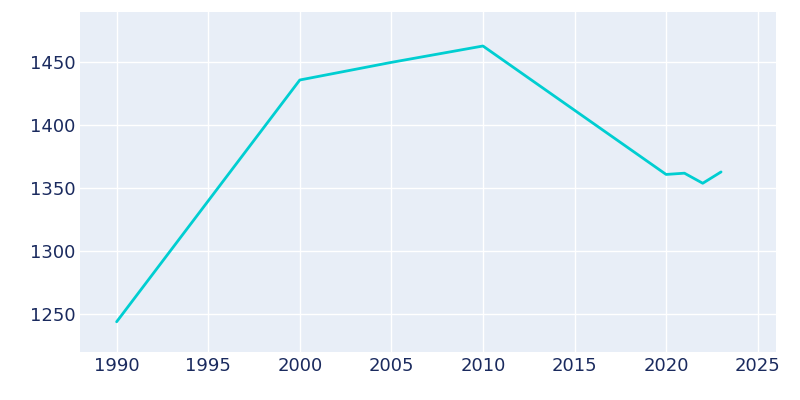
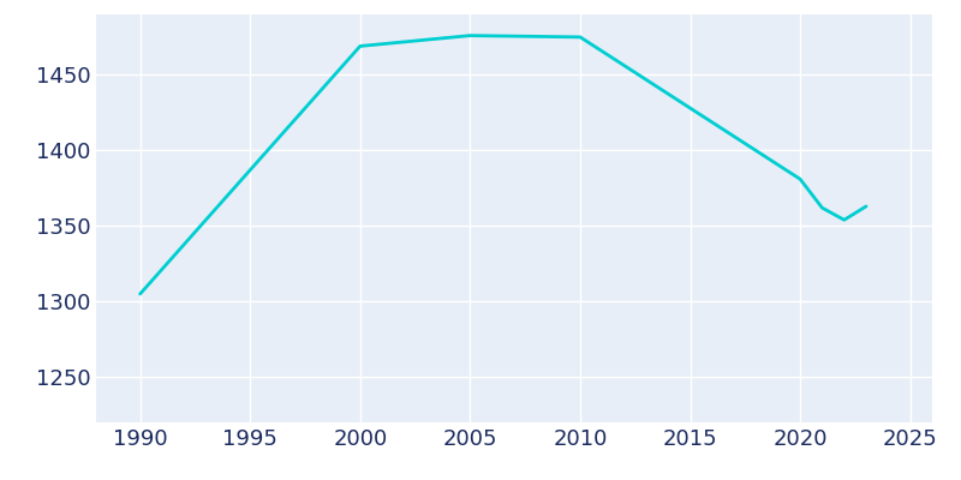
1990: 1244 -> 1305
2000: 1436 -> 1469
2005: 1450 -> 1476
2010: 1463 -> 1475
2020: 1361 -> 1381
